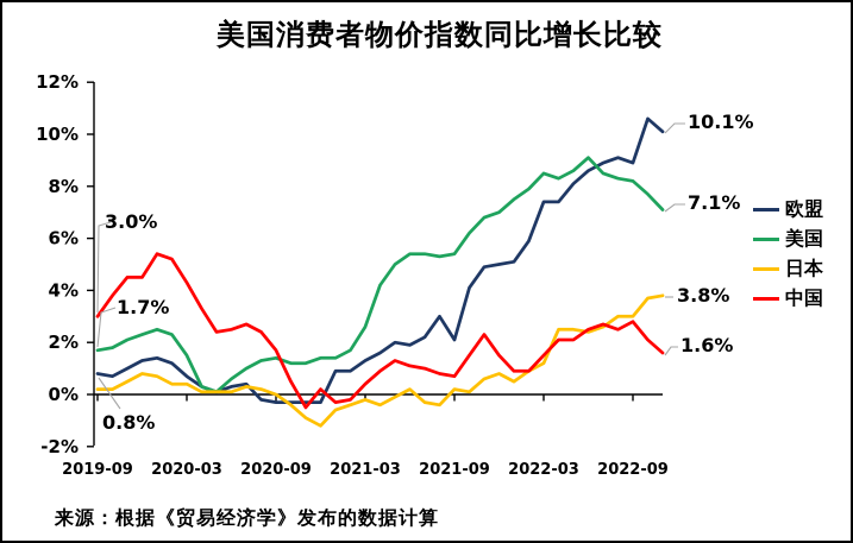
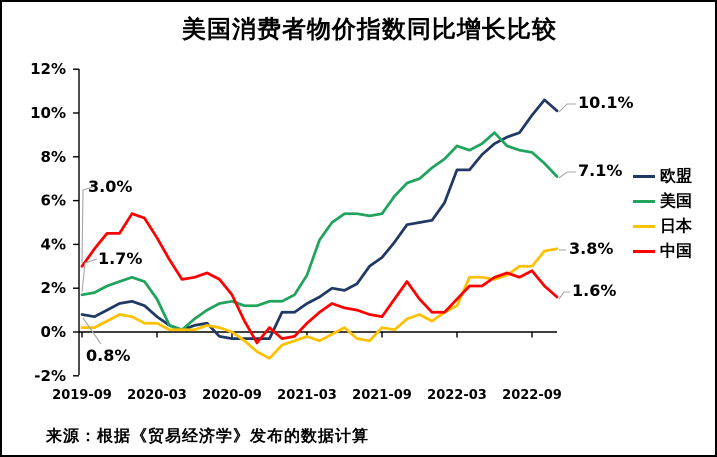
欧盟/2021-09: 2.1% -> 3.4%
欧盟/2022-09: 8.9% -> 9.9%
